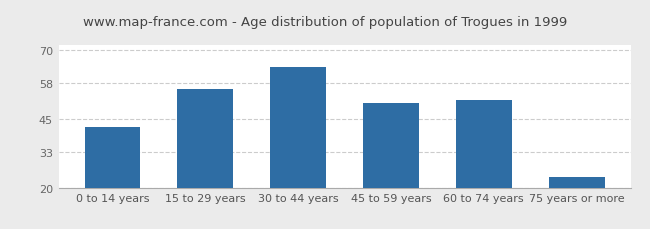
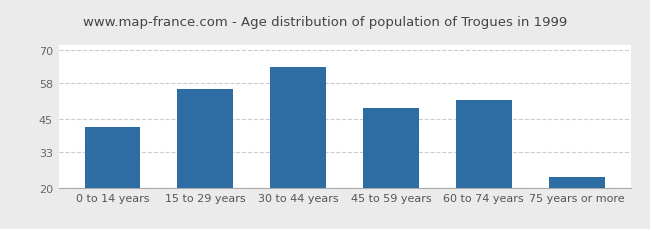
45 to 59 years: 51 -> 49
